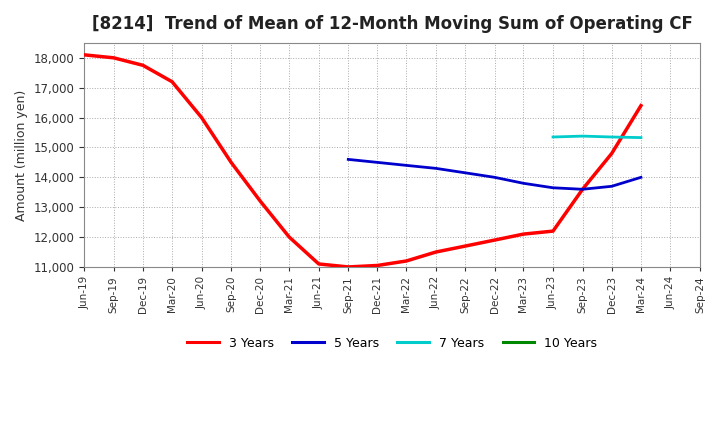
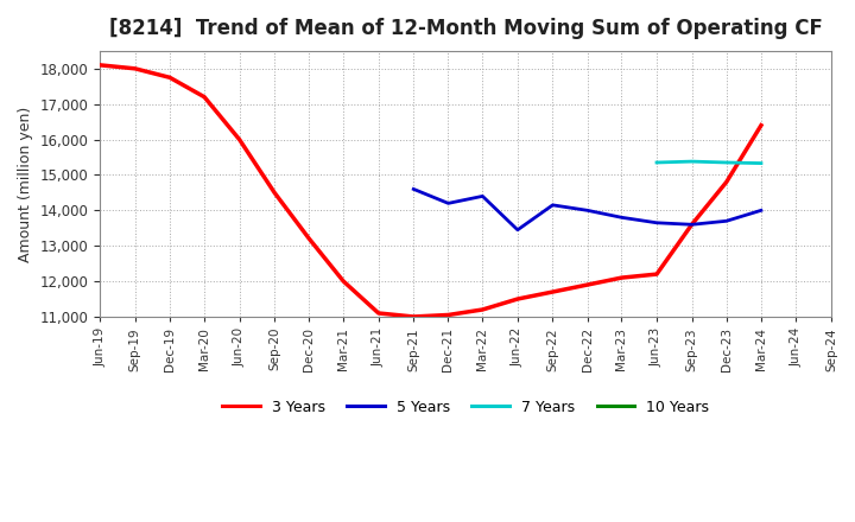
5 Years/Dec-21: 14,500 -> 14,200
5 Years/Jun-22: 14,300 -> 13,450
